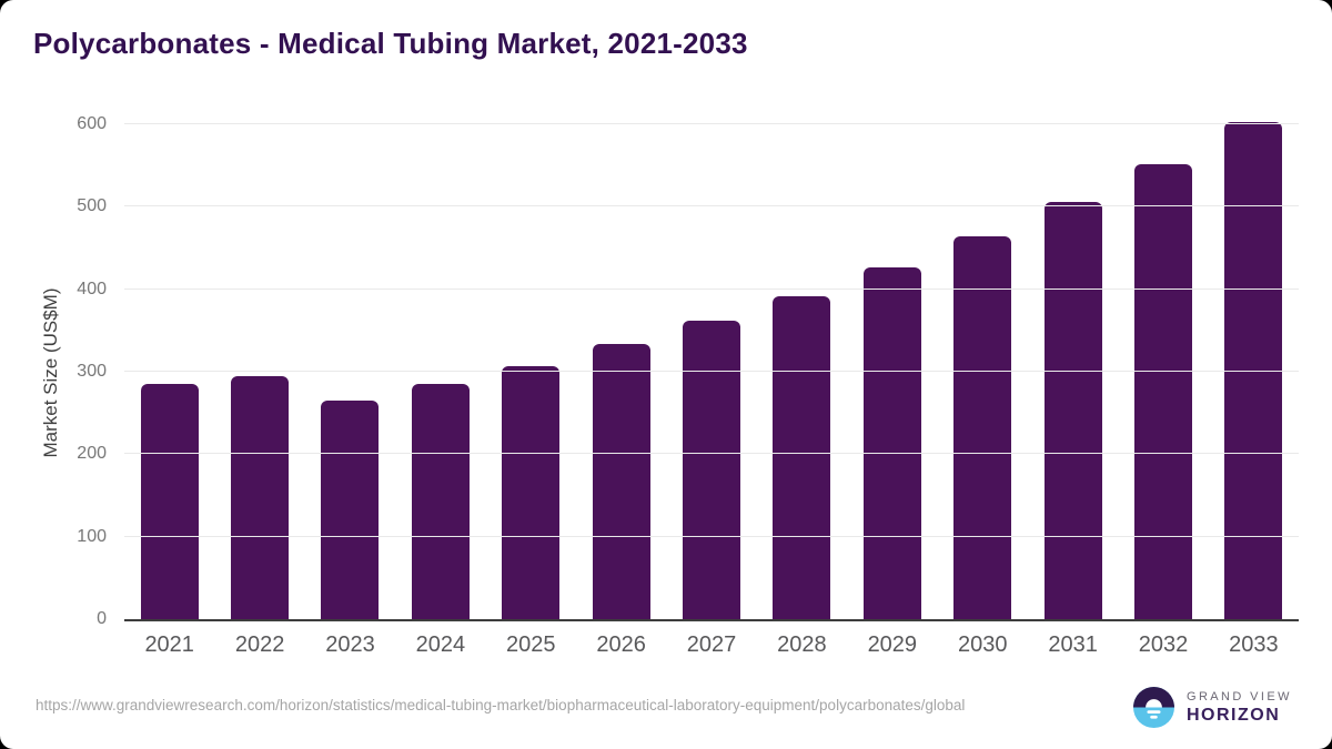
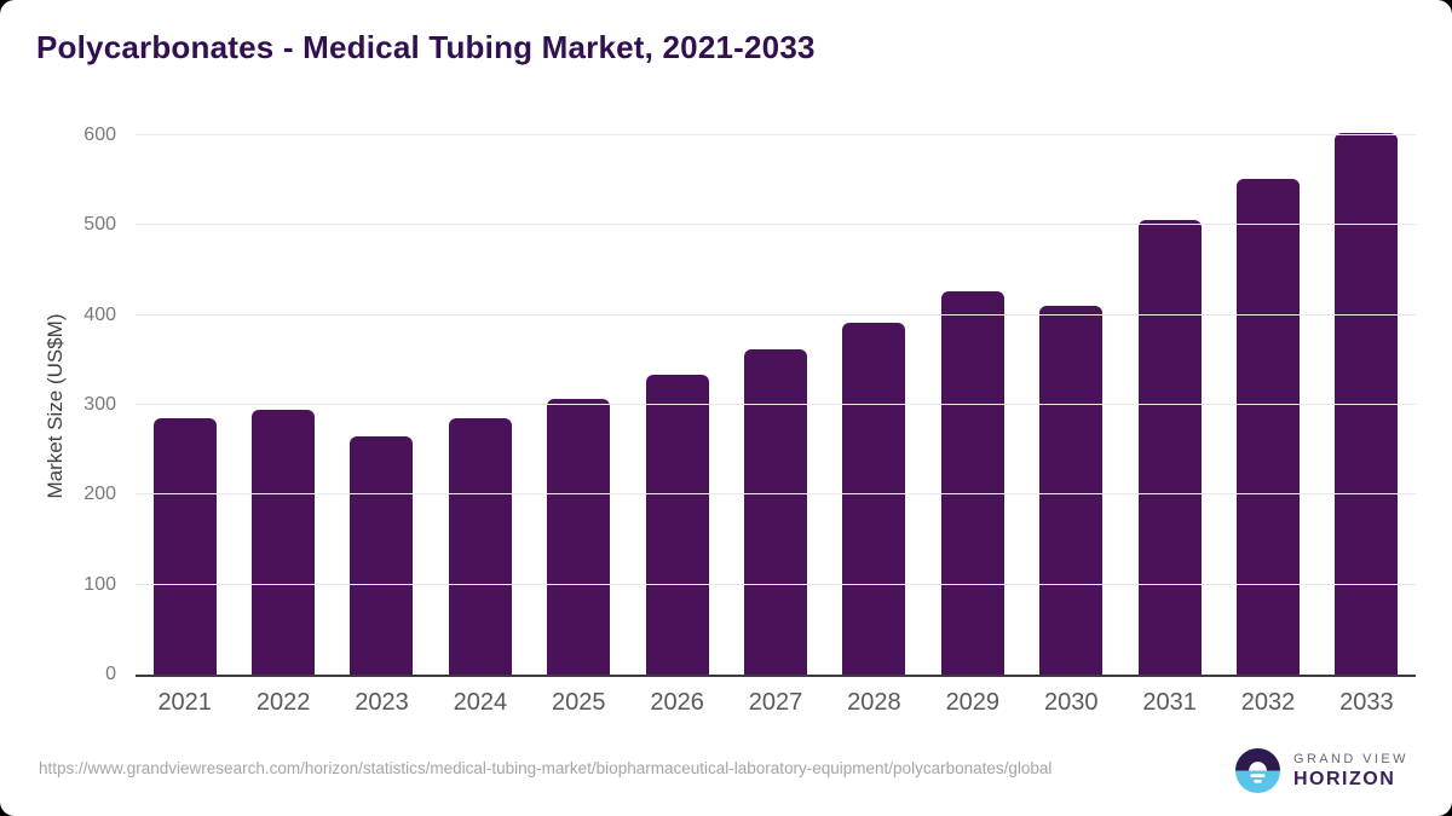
2030: 460 -> 410
